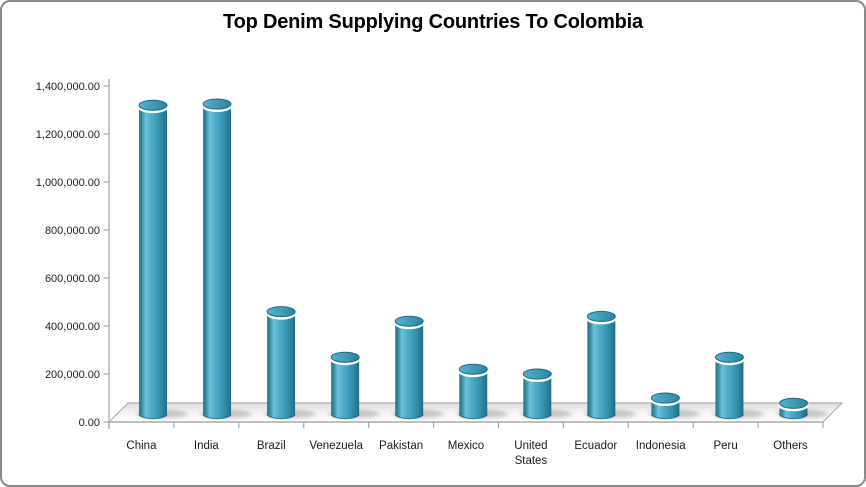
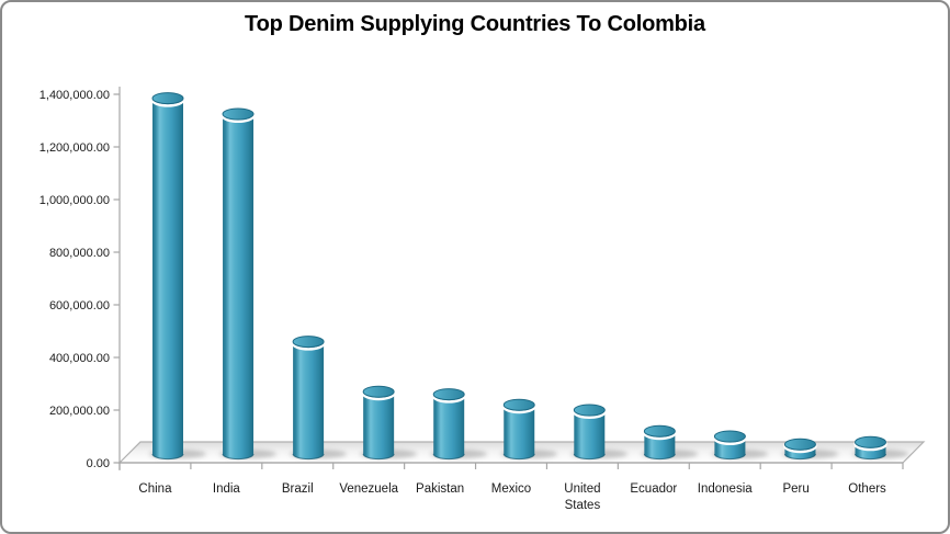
China: 1320000 -> 1380000
Pakistan: 420000 -> 260000
Ecuador: 440000 -> 120000
Peru: 270000 -> 70000
